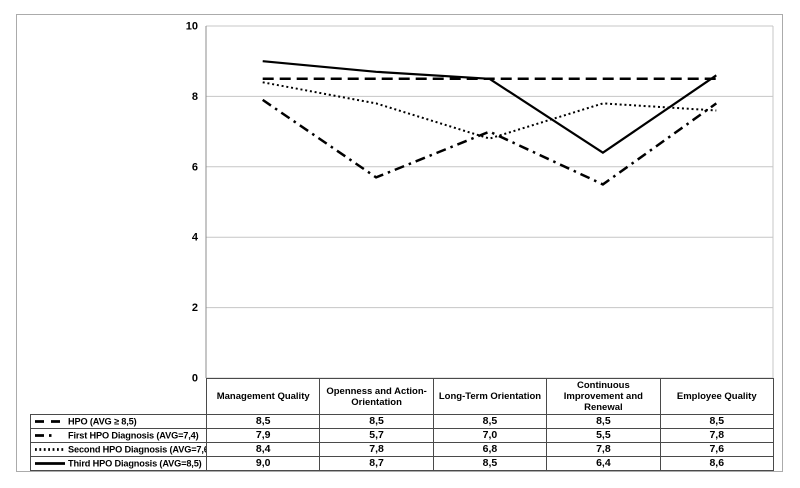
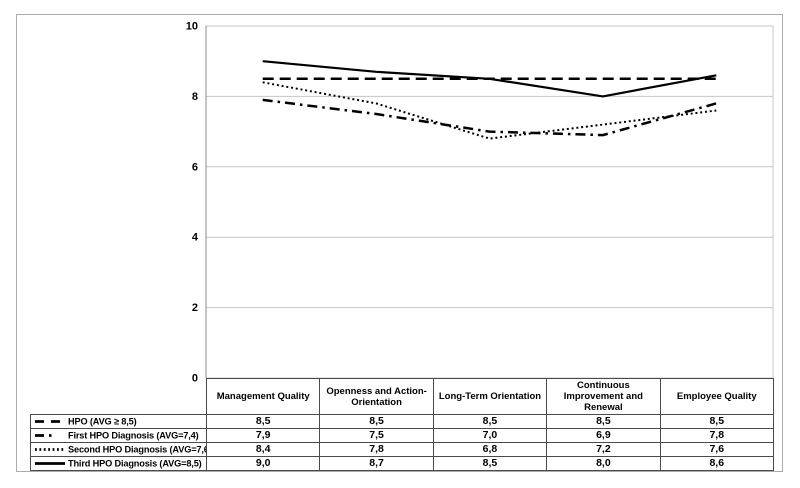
First HPO Diagnosis (AVG=7,4)/Openness and Action-Orientation: 5,7 -> 7,5
First HPO Diagnosis (AVG=7,4)/Continuous Improvement and Renewal: 5,5 -> 6,9
Second HPO Diagnosis (AVG=7,6)/Continuous Improvement and Renewal: 7,8 -> 7,2
Third HPO Diagnosis (AVG=8,5)/Continuous Improvement and Renewal: 6,4 -> 8,0
